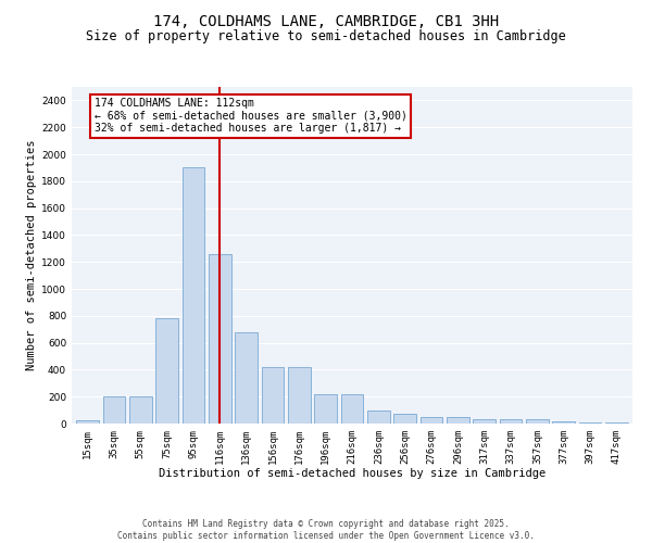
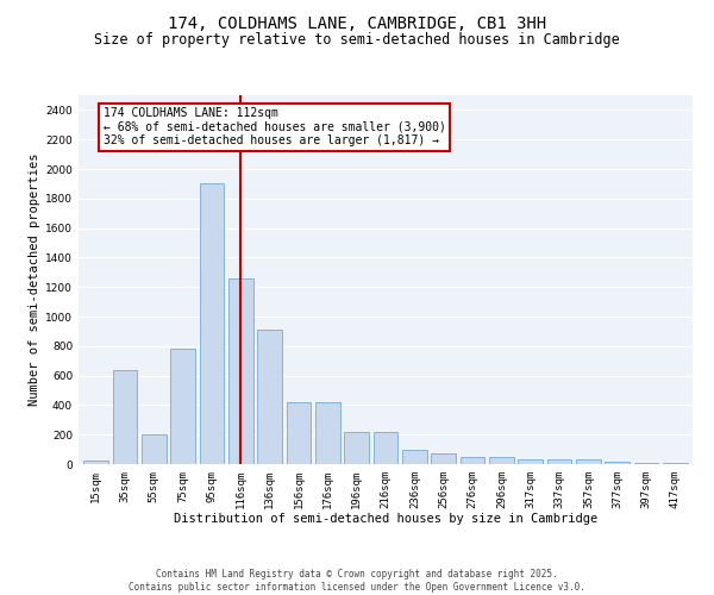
35sqm: 200 -> 640
136sqm: 680 -> 910
